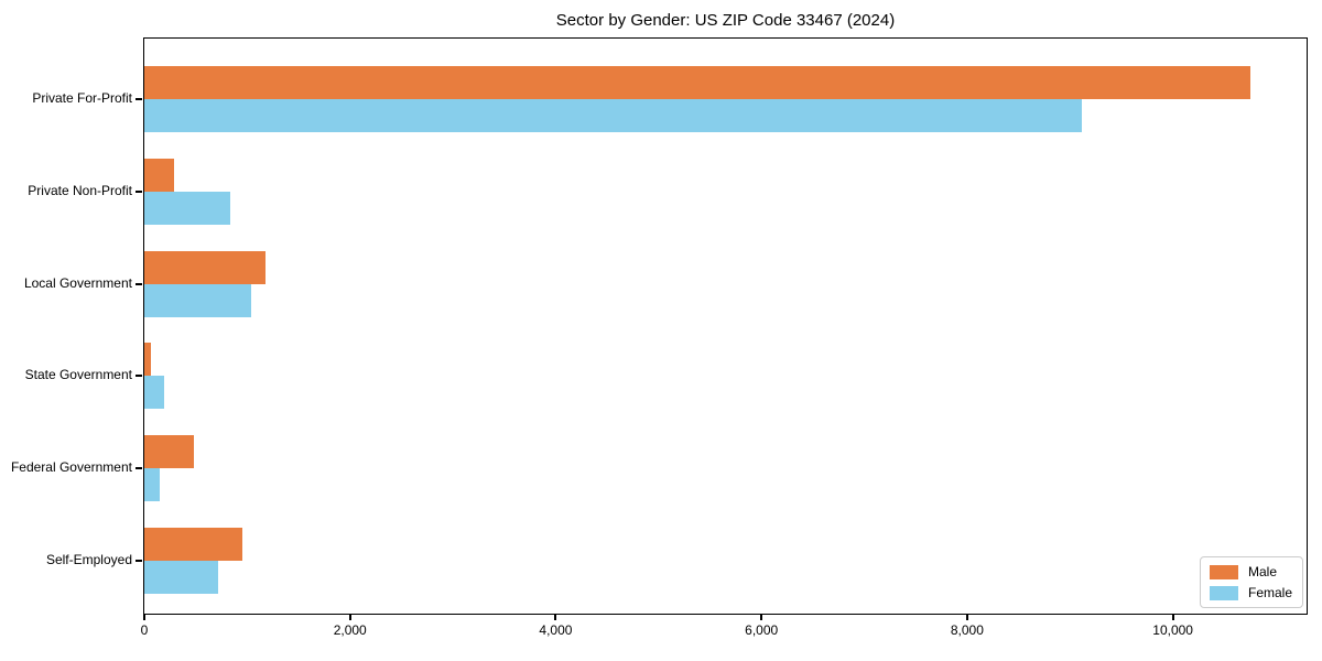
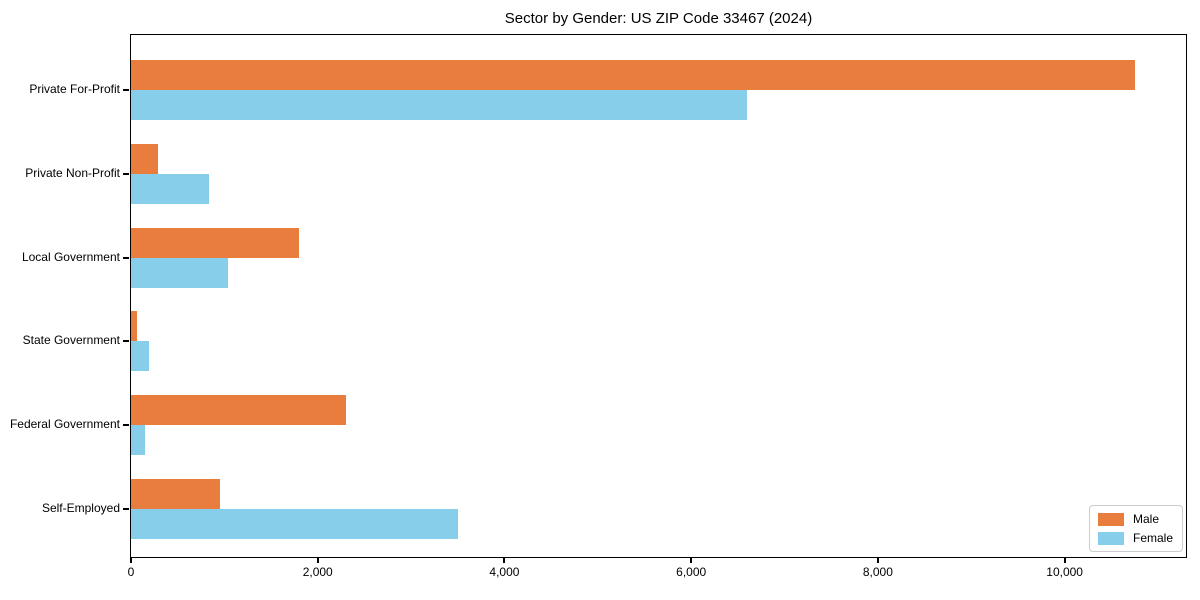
Female/Private For-Profit: 9100 -> 6600
Male/Local Government: 1200 -> 1800
Male/Federal Government: 500 -> 2300
Female/Self-Employed: 700 -> 3500
